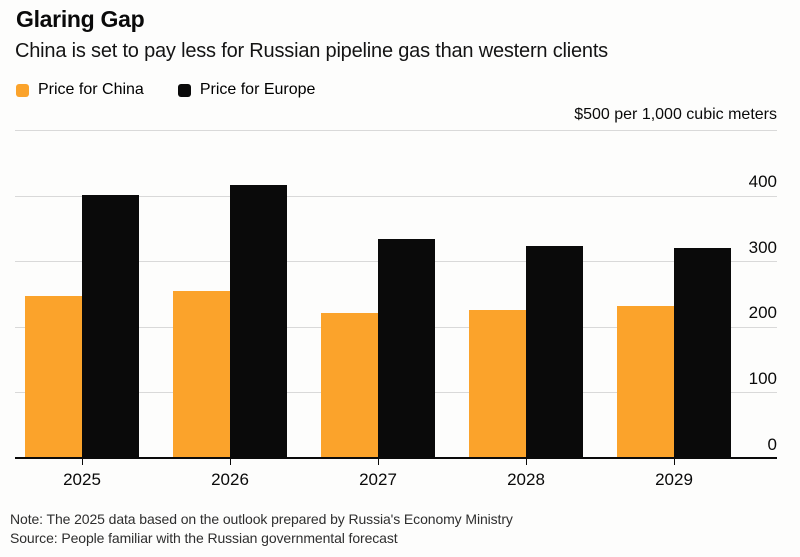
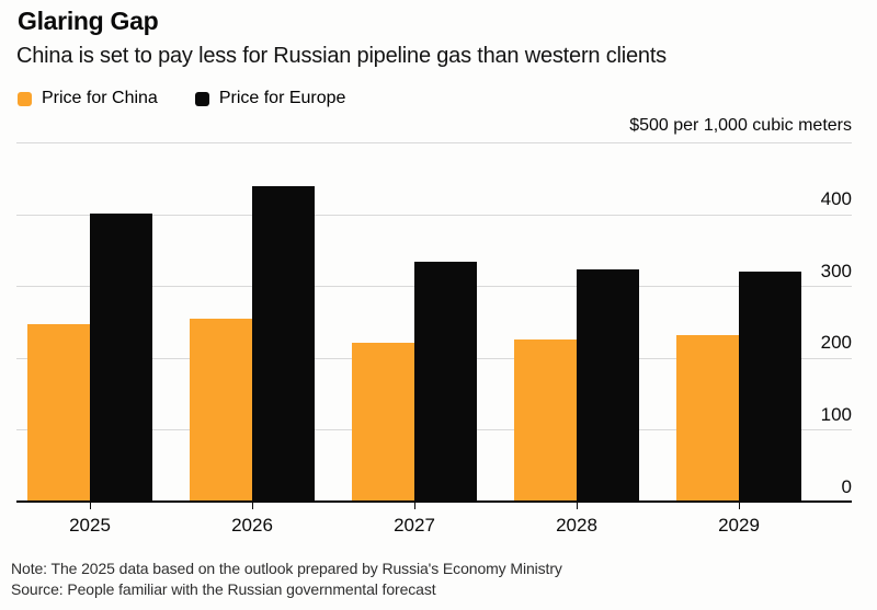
Price for Europe/2026: 420 -> 440
